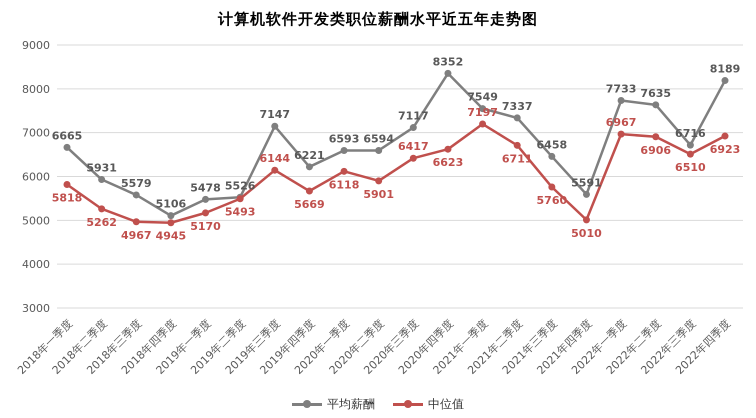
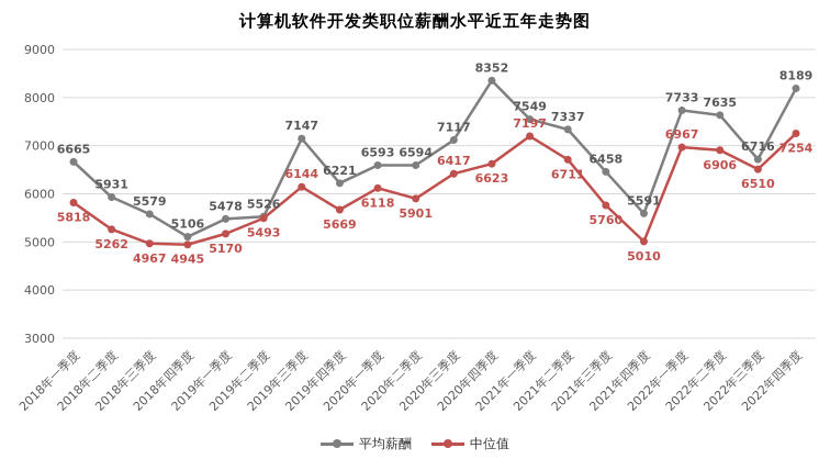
中位值/2022年四季度: 6923 -> 7254
